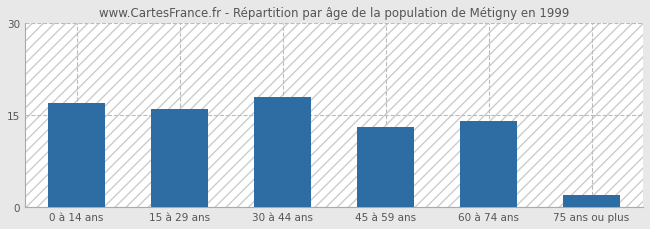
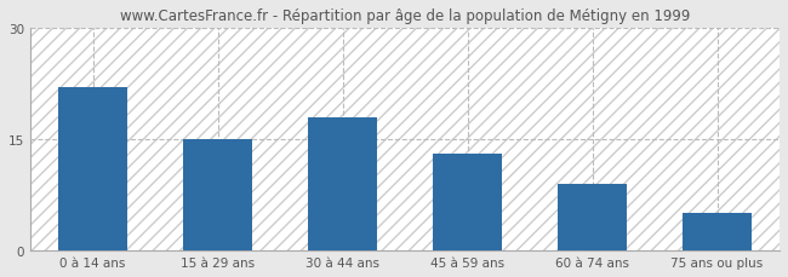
0 à 14 ans: 17 -> 22
15 à 29 ans: 16 -> 15
60 à 74 ans: 14 -> 9
75 ans ou plus: 2 -> 5
